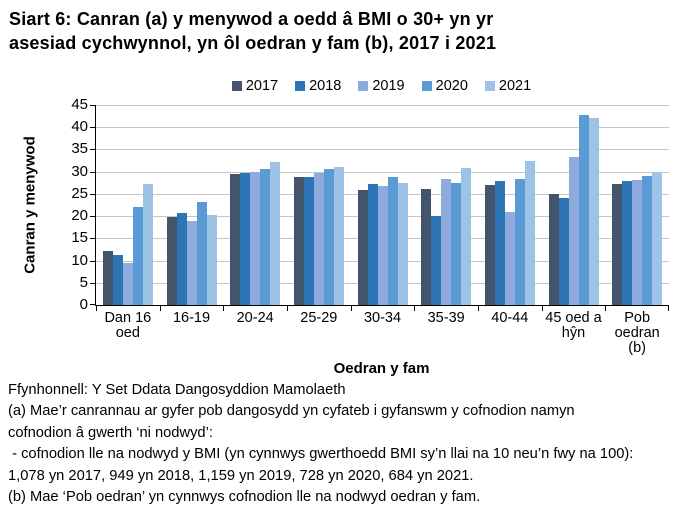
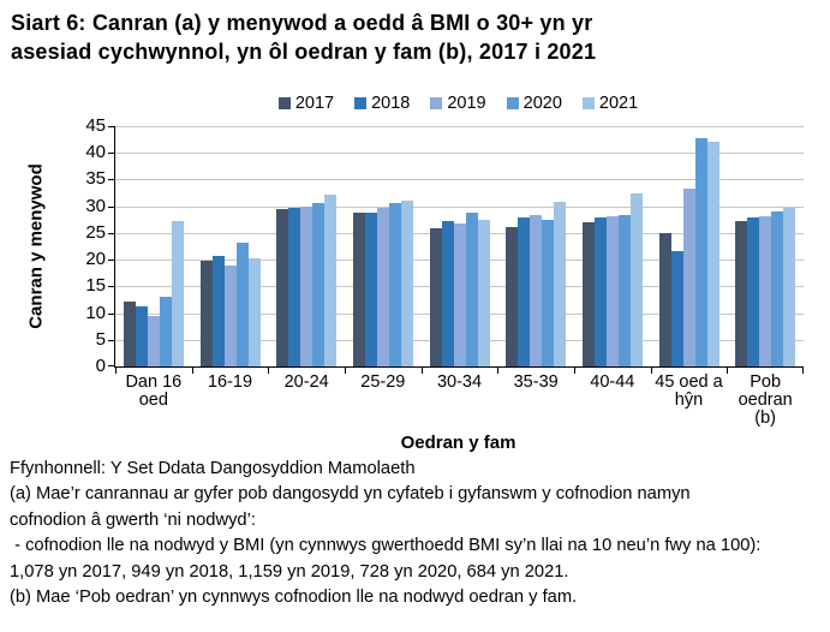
2020/Dan 16 oed: 22 -> 13
2018/35-39: 20 -> 28
2019/40-44: 21 -> 28
2018/45 oed a hŷn: 24 -> 22
